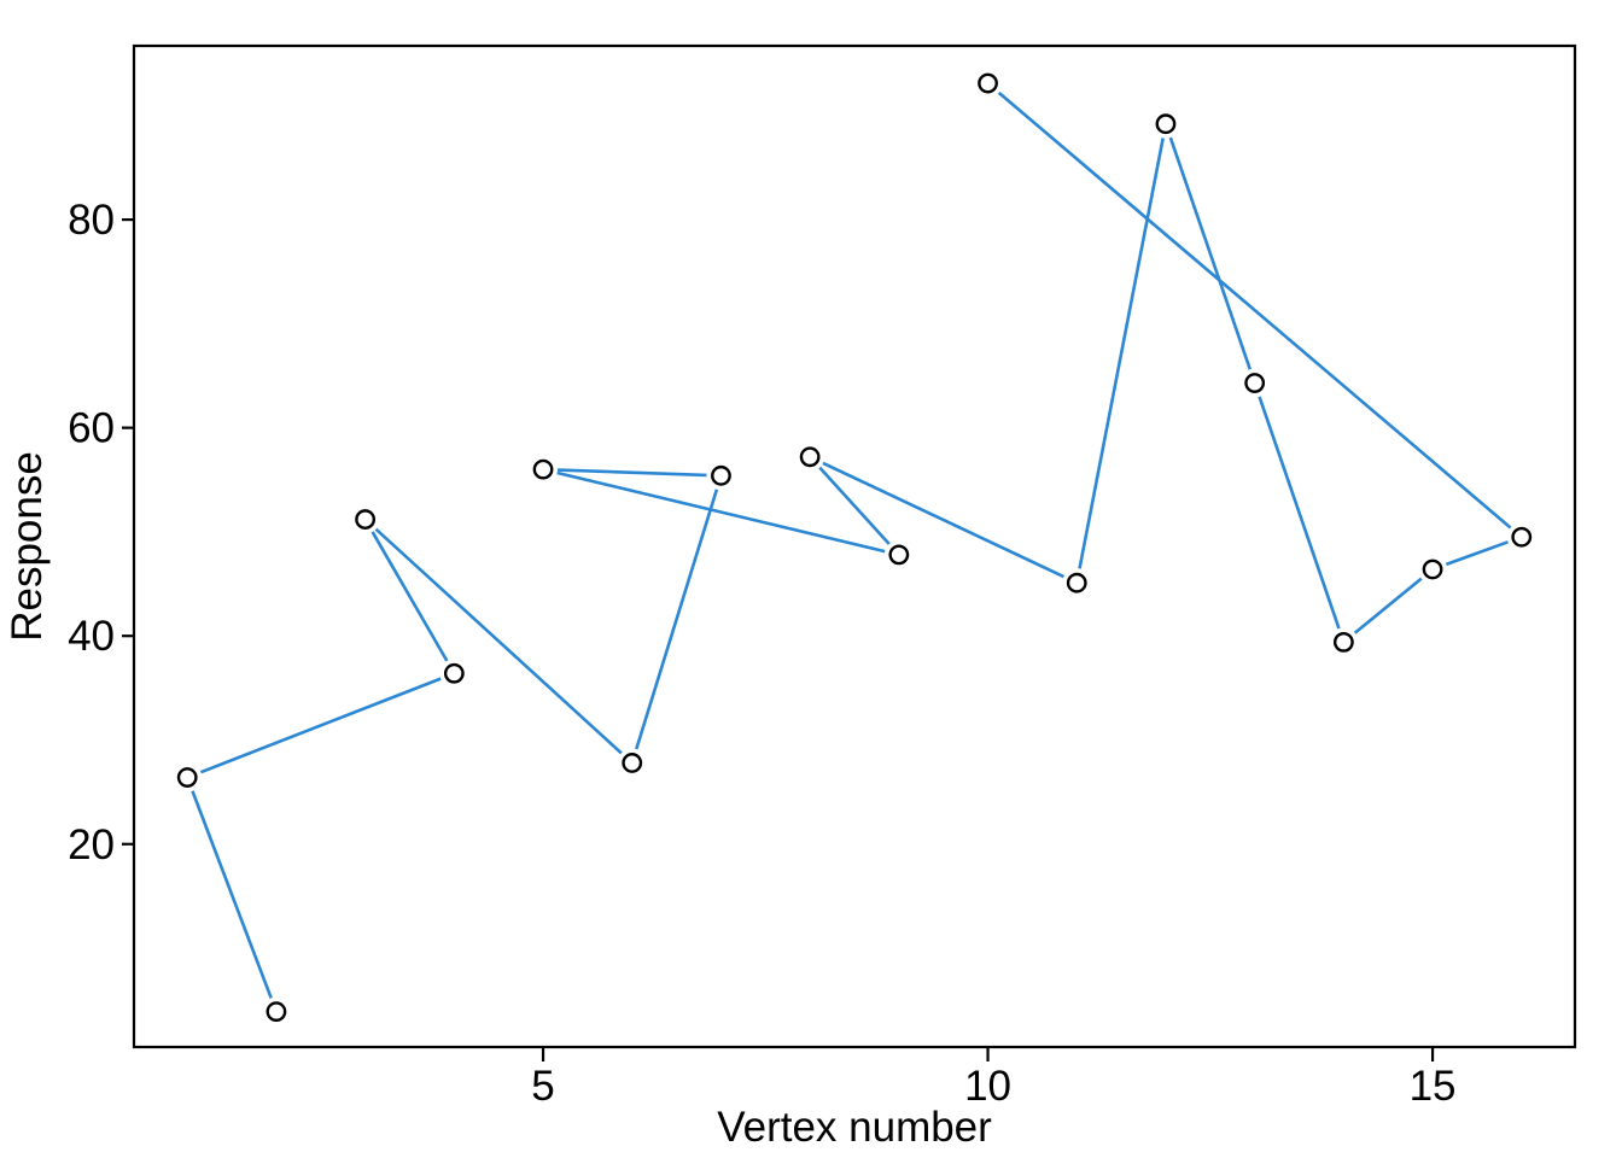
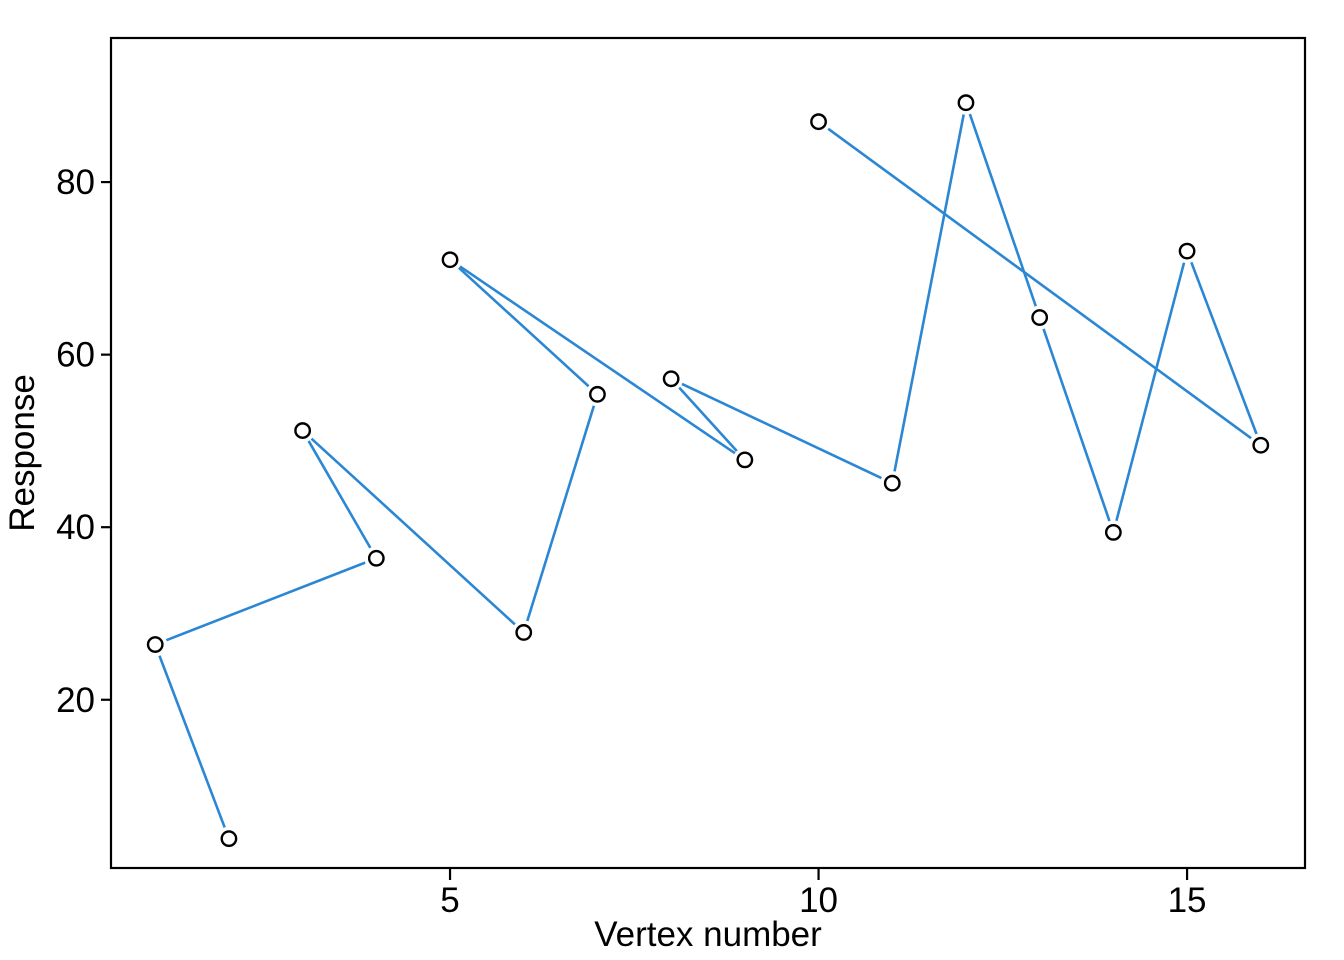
5: 56 -> 71
10: 93 -> 87
15: 46 -> 72
